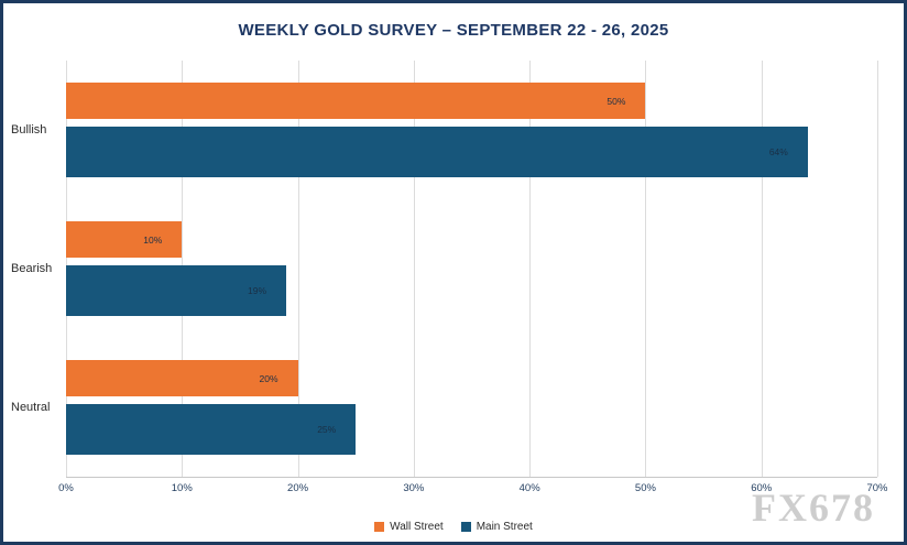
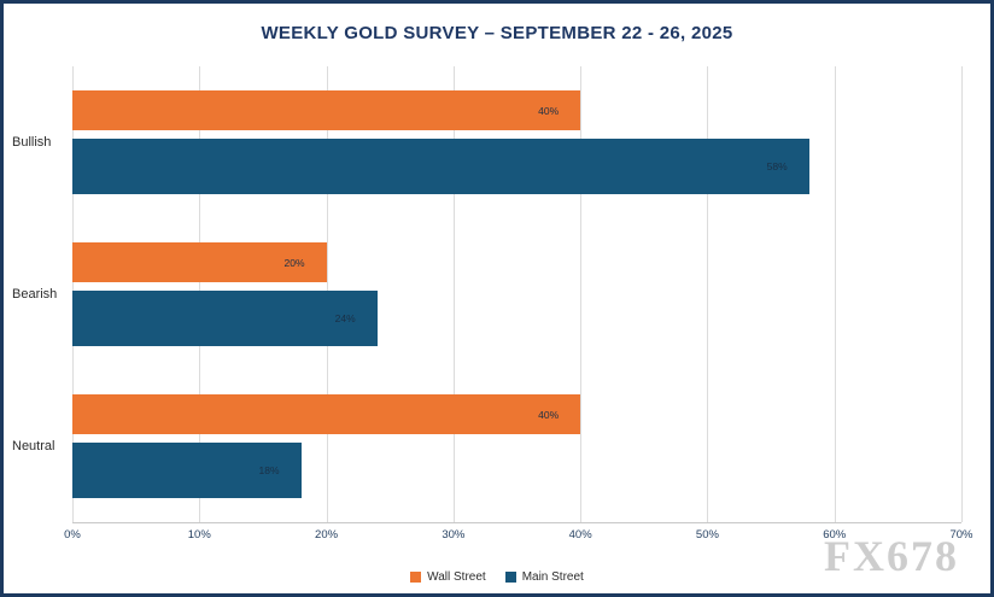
Wall Street/Bullish: 50% -> 40%
Main Street/Bullish: 64% -> 58%
Wall Street/Bearish: 10% -> 20%
Main Street/Bearish: 19% -> 24%
Wall Street/Neutral: 20% -> 40%
Main Street/Neutral: 25% -> 18%
